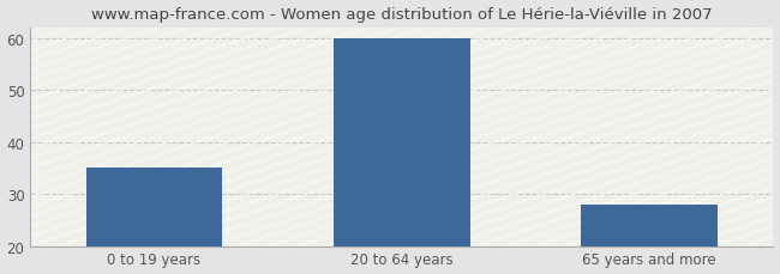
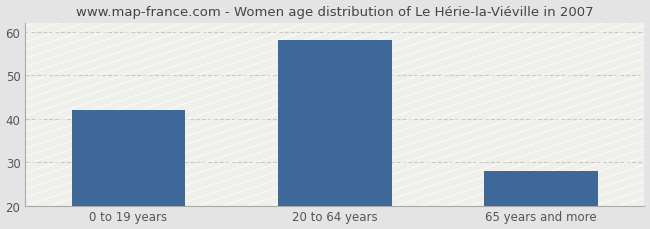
0 to 19 years: 35 -> 42
20 to 64 years: 60 -> 58
